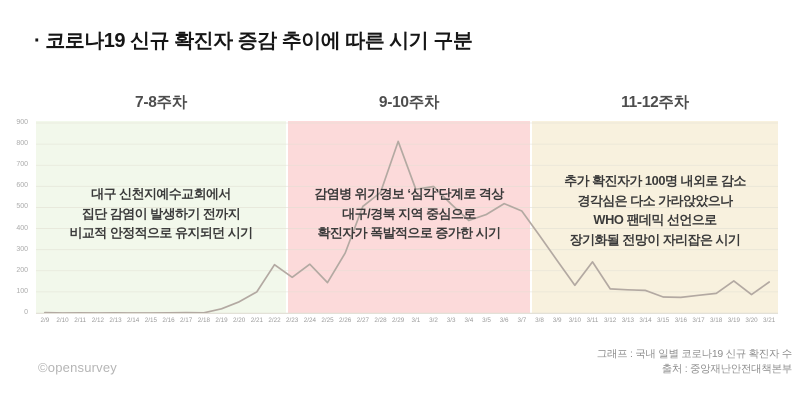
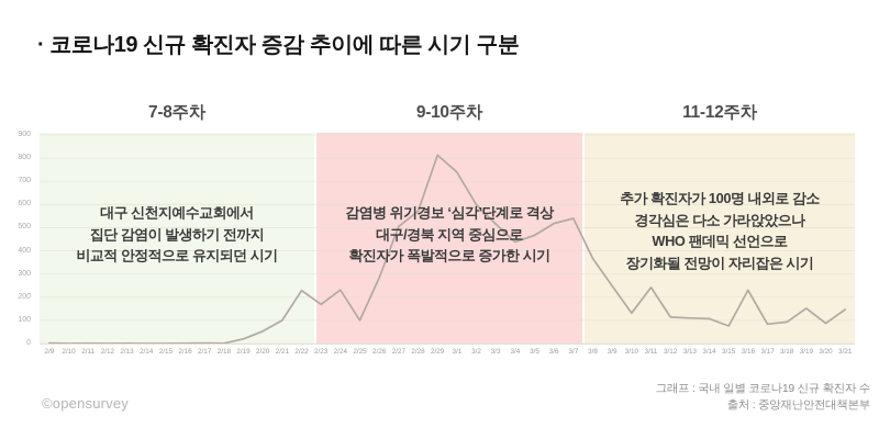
2/25: 140 -> 100
3/1: 590 -> 740
3/7: 480 -> 540
3/16: 70 -> 230
